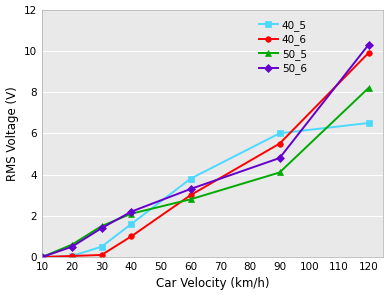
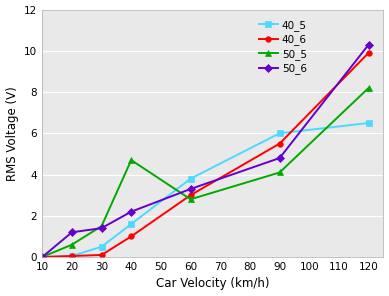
50_6/20: 0.5 -> 1.2
50_5/40: 2.1 -> 4.7
